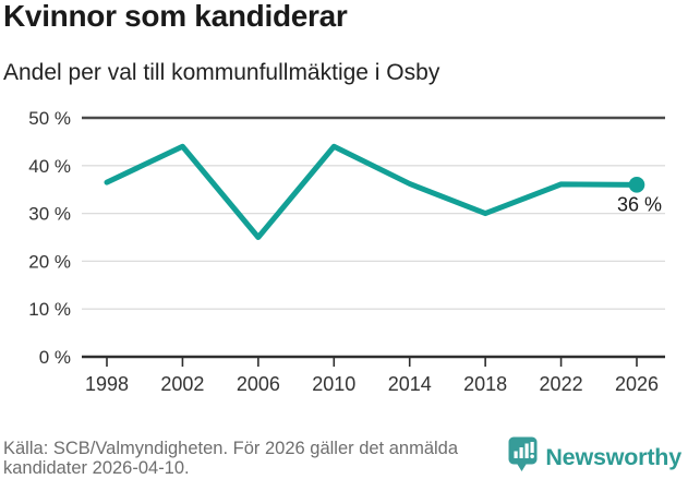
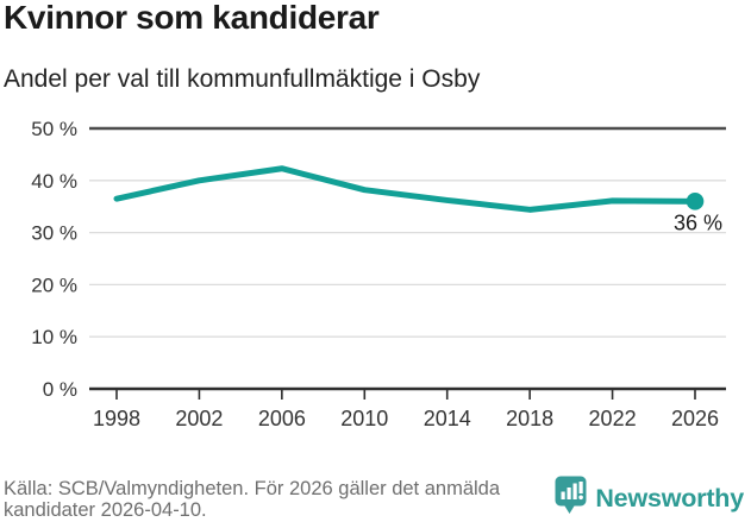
2002: 44% -> 40%
2006: 25% -> 42%
2010: 44% -> 38%
2018: 30% -> 34%
